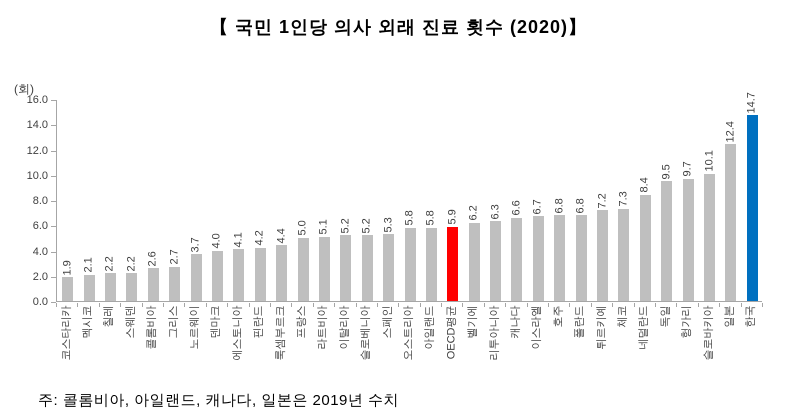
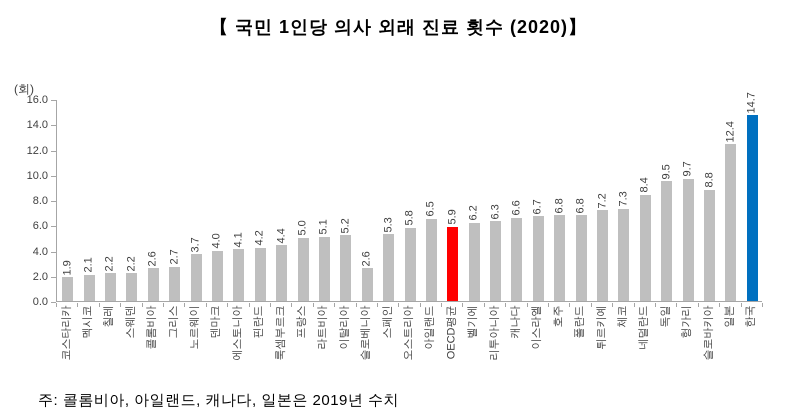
슬로베니아: 5.2 -> 2.6
아일랜드: 5.8 -> 6.5
슬로바키아: 10.1 -> 8.8
